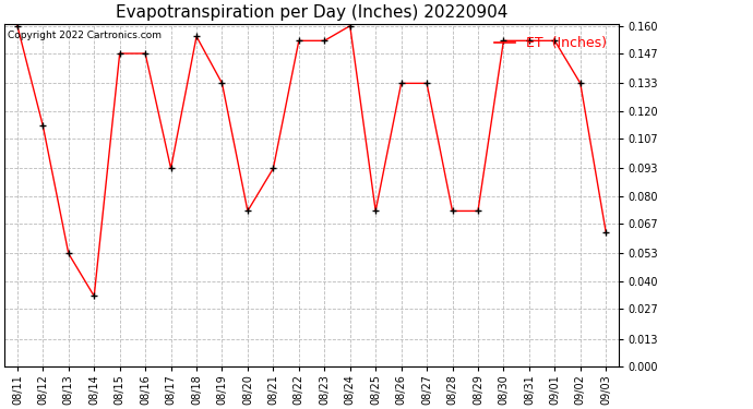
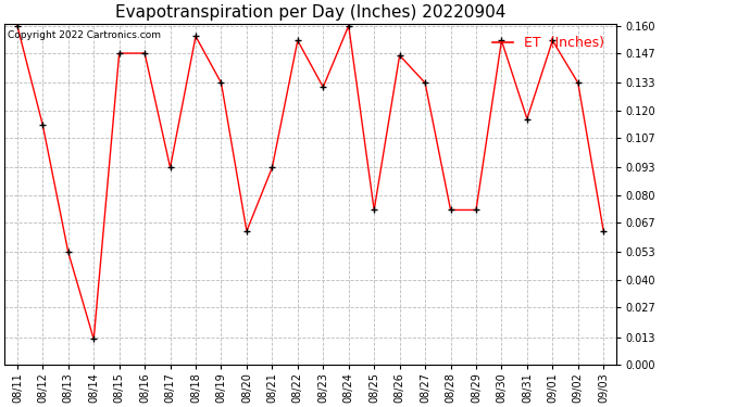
08/14: 0.033 -> 0.012
08/20: 0.073 -> 0.063
08/23: 0.153 -> 0.131
08/26: 0.133 -> 0.146
08/31: 0.153 -> 0.116
